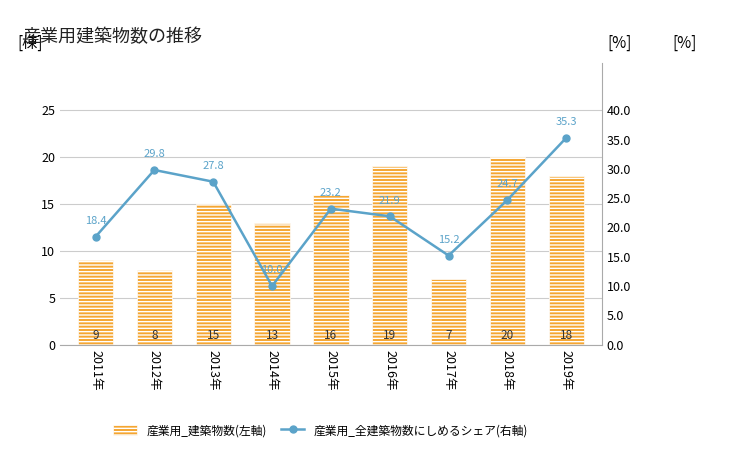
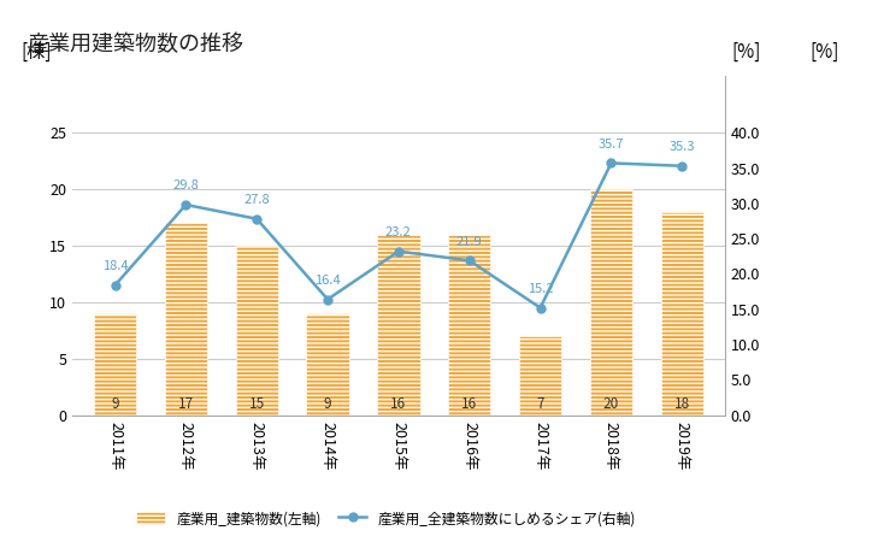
産業用_建築物数(左軸)/2012年: 8 -> 17
産業用_建築物数(左軸)/2014年: 13 -> 9
産業用_全建築物数にしめるシェア(右軸)/2014年: 10.0 -> 16.4
産業用_建築物数(左軸)/2016年: 19 -> 16
産業用_全建築物数にしめるシェア(右軸)/2018年: 24.7 -> 35.7
